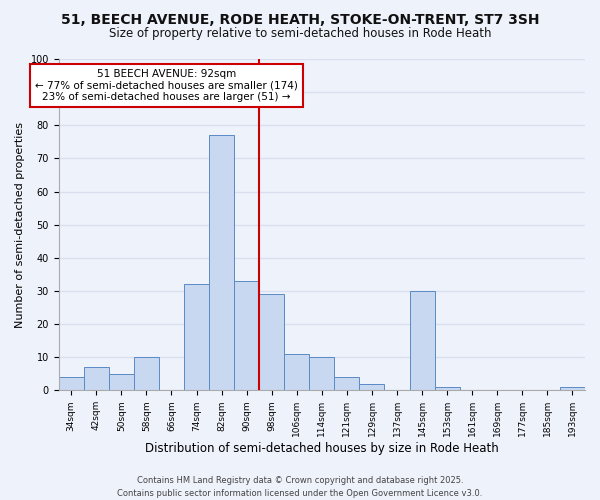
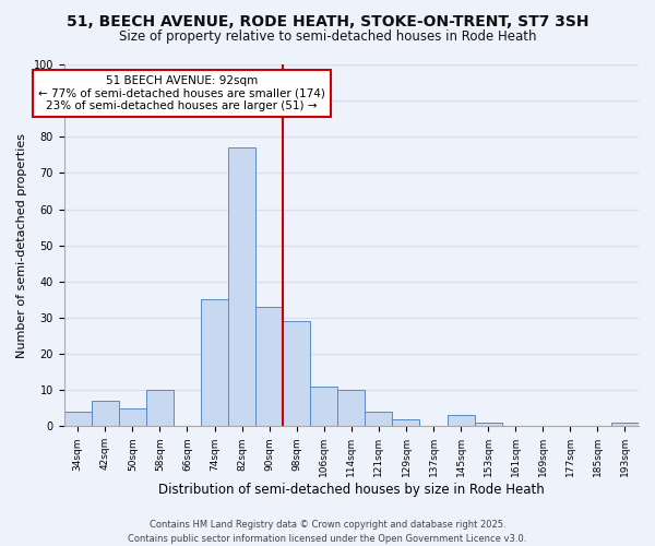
74sqm: 32 -> 35
145sqm: 30 -> 3
